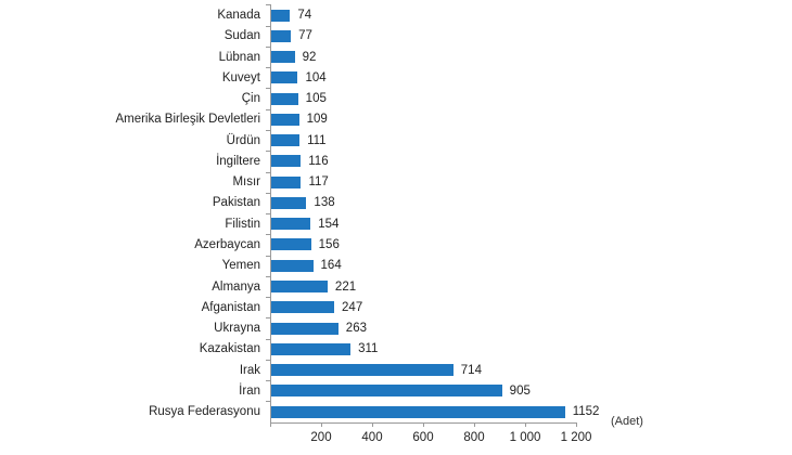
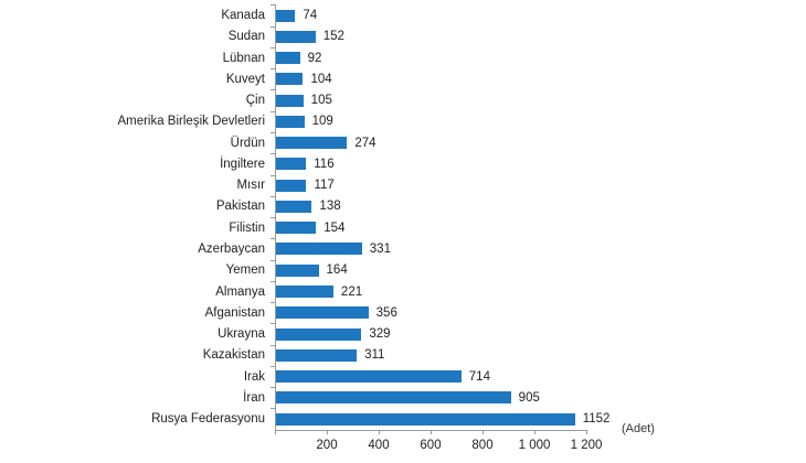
Sudan: 77 -> 152
Ürdün: 111 -> 274
Azerbaycan: 156 -> 331
Afganistan: 247 -> 356
Ukrayna: 263 -> 329
